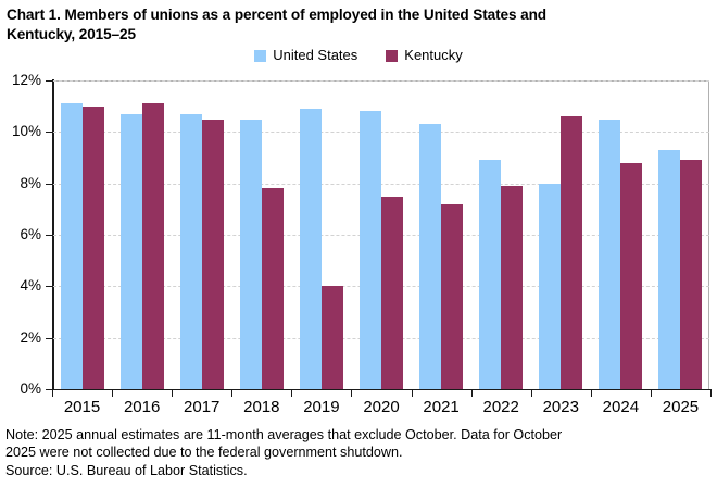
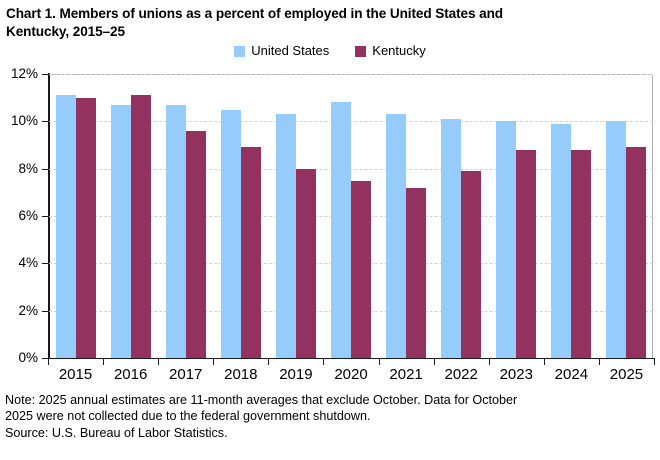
Kentucky/2017: 10.5% -> 9.6%
Kentucky/2018: 7.8% -> 8.9%
United States/2019: 10.9% -> 10.3%
Kentucky/2019: 4.0% -> 8.0%
United States/2022: 8.9% -> 10.1%
United States/2023: 8.0% -> 10.0%
Kentucky/2023: 10.6% -> 8.8%
United States/2024: 10.5% -> 9.9%
United States/2025: 9.3% -> 10.0%
